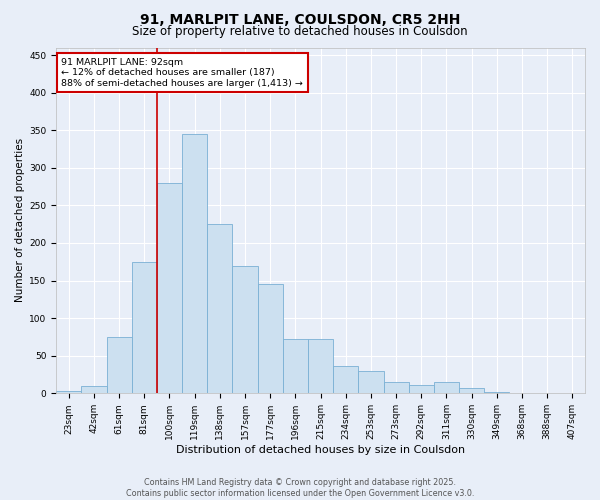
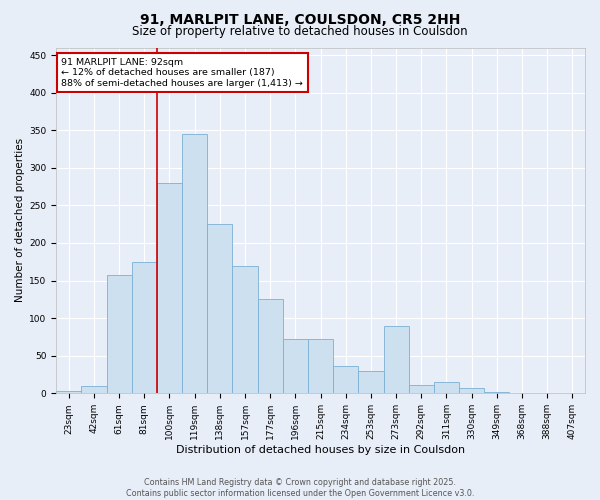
61sqm: 75 -> 158
177sqm: 145 -> 126
273sqm: 15 -> 90
